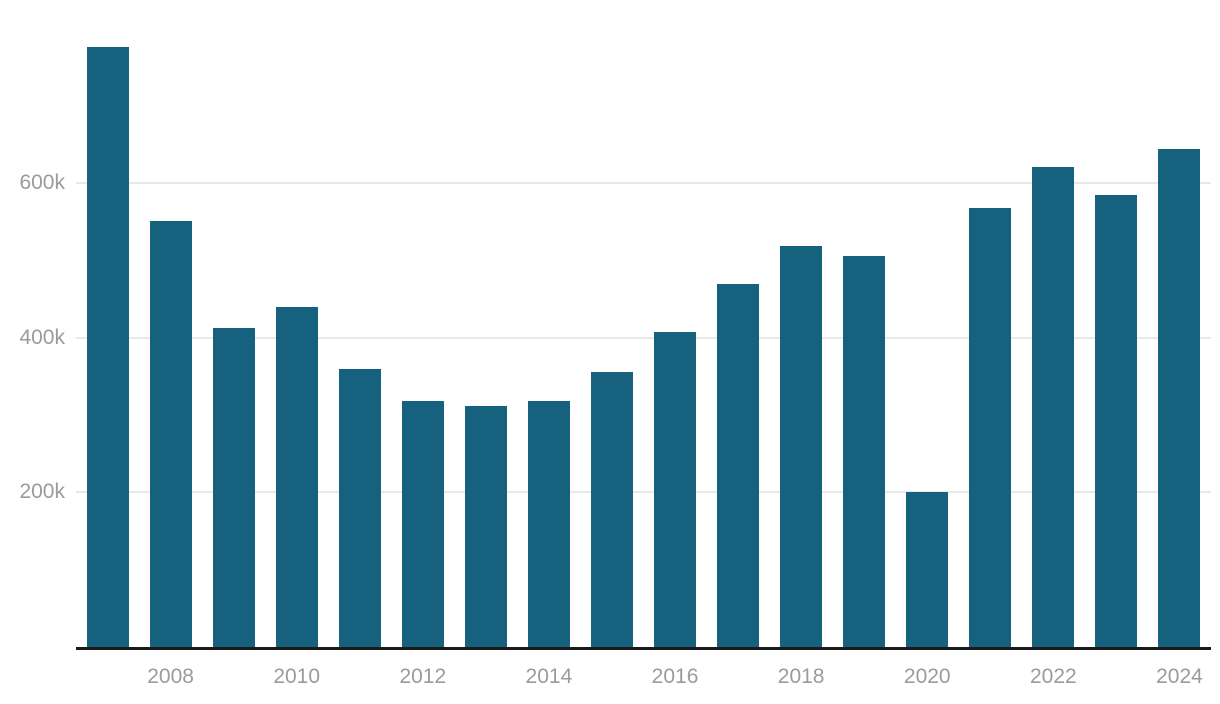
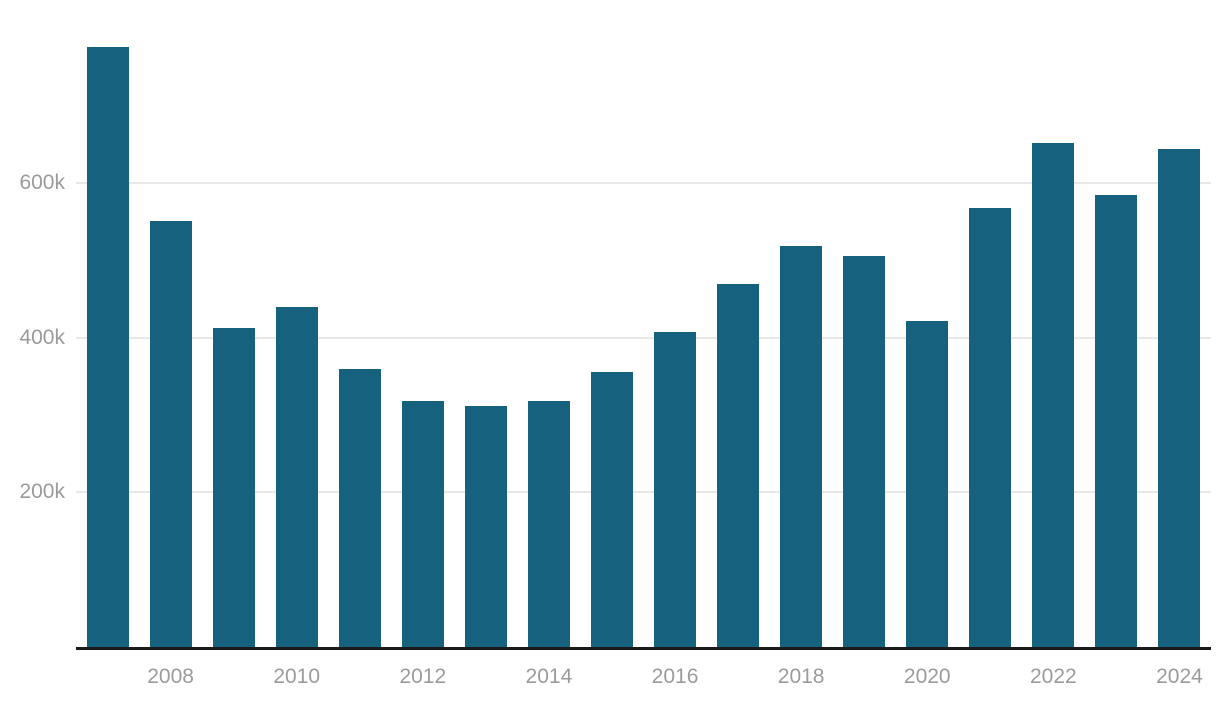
2020: 200k -> 420k
2022: 620k -> 650k
